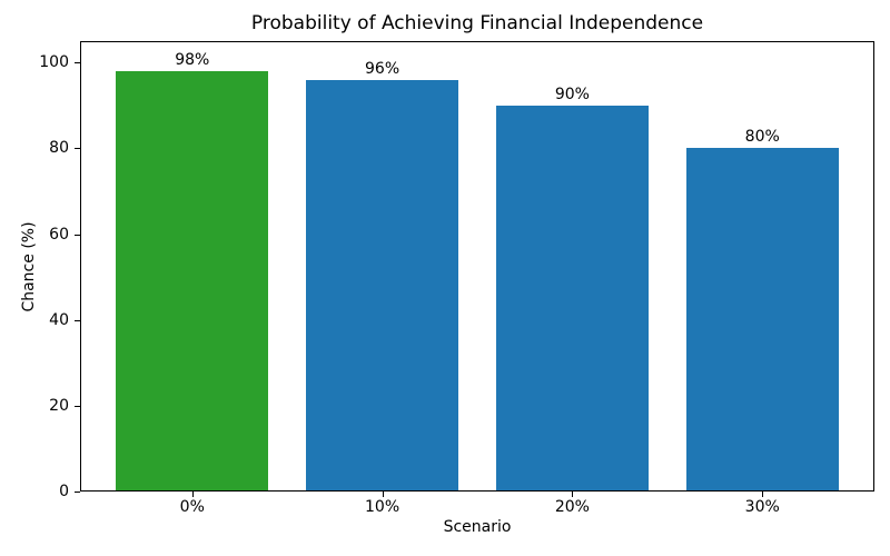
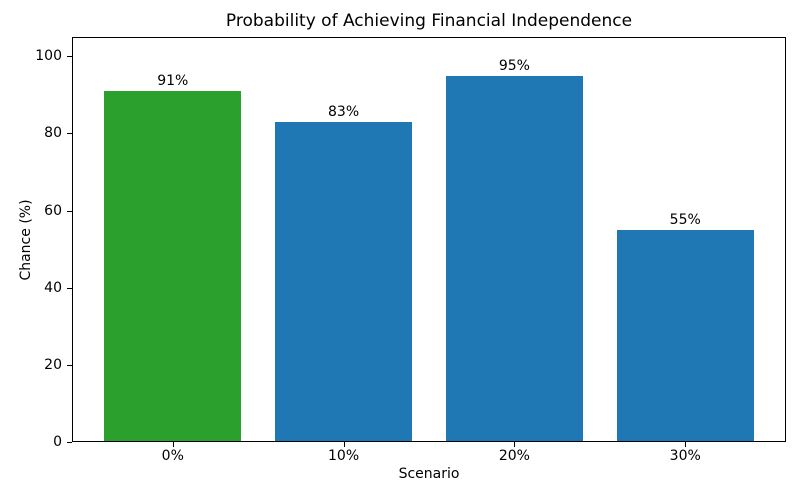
0%: 98% -> 91%
10%: 96% -> 83%
20%: 90% -> 95%
30%: 80% -> 55%
